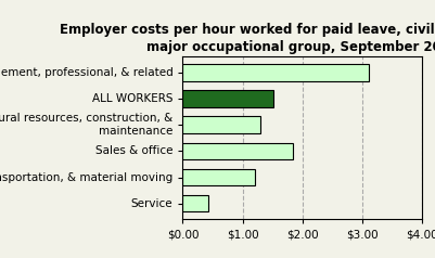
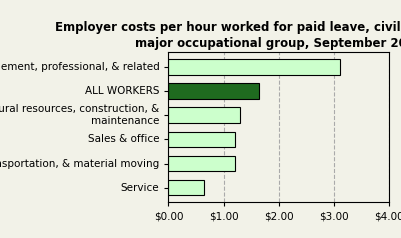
ALL WORKERS: $1.52 -> $1.65
Sales & office: $1.84 -> $1.20
Service: $0.42 -> $0.65
